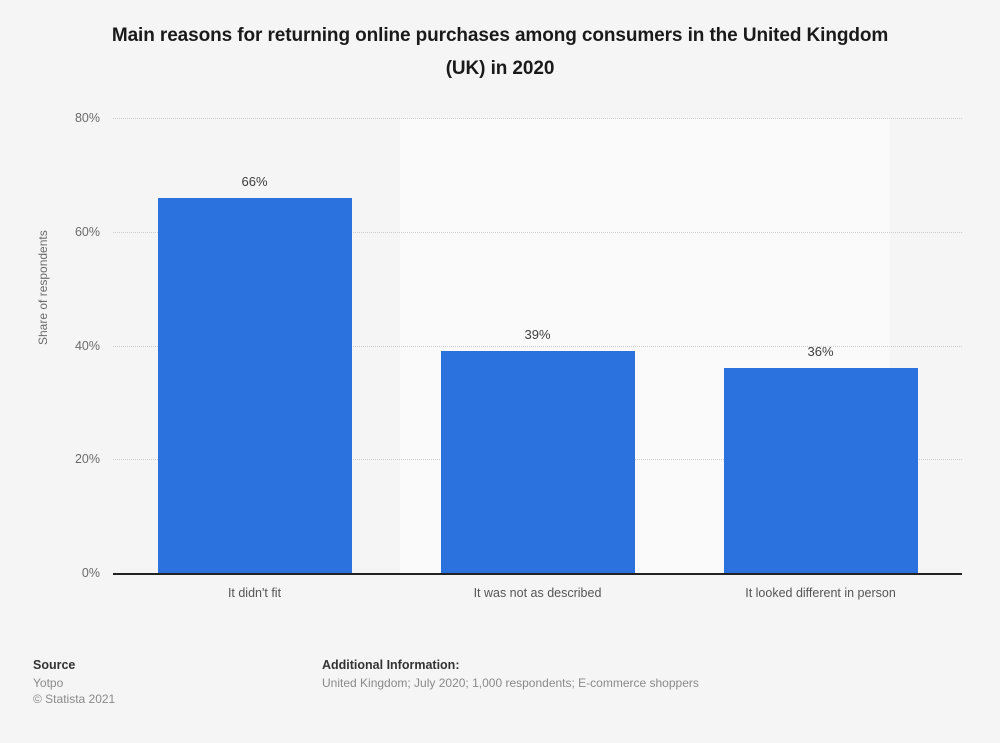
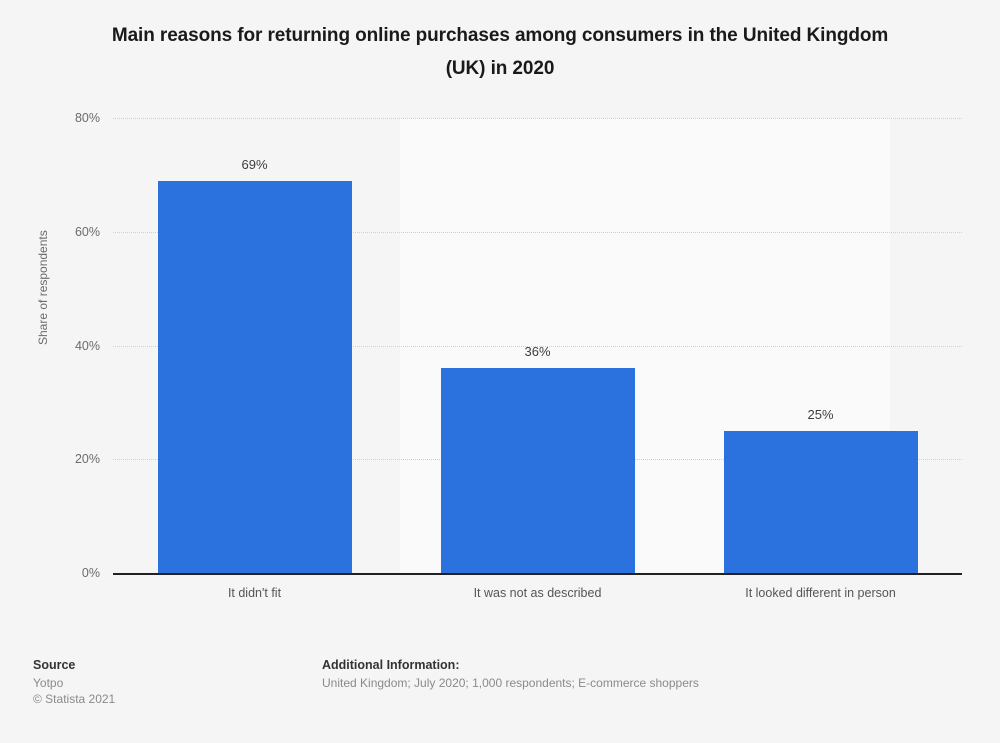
It didn't fit: 66% -> 69%
It was not as described: 39% -> 36%
It looked different in person: 36% -> 25%
